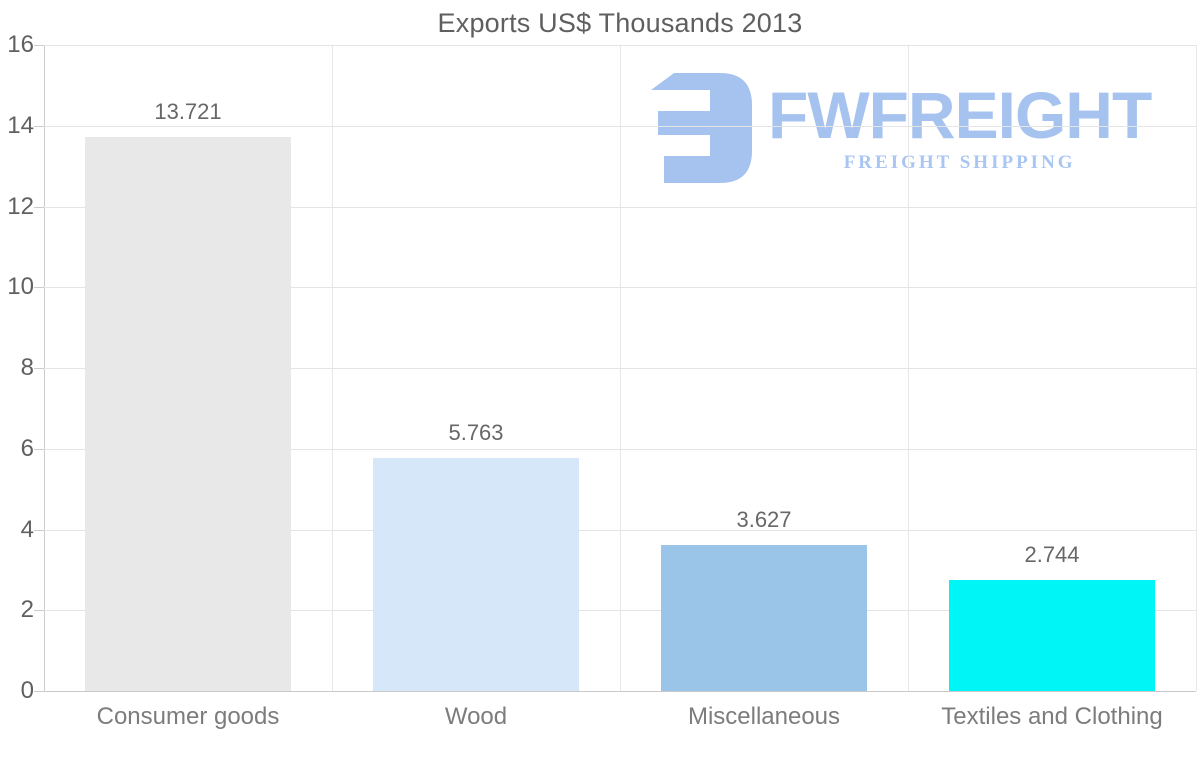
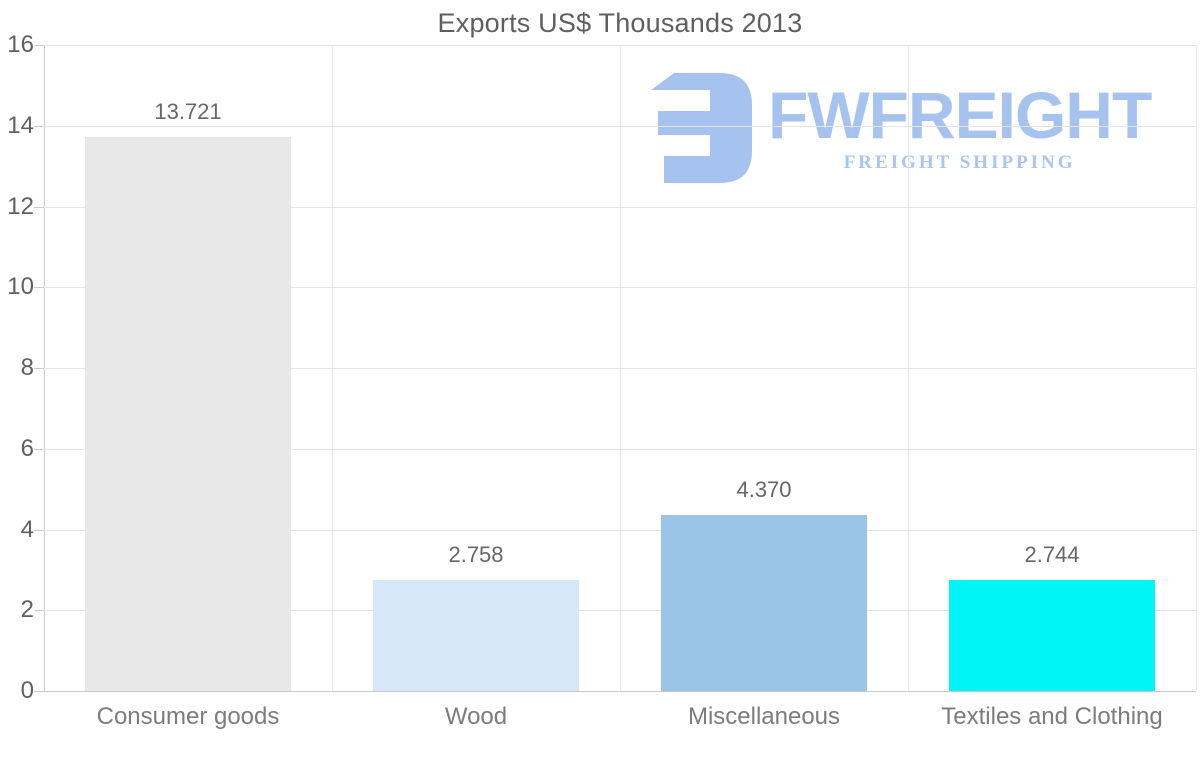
Wood: 5.763 -> 2.758
Miscellaneous: 3.627 -> 4.370
